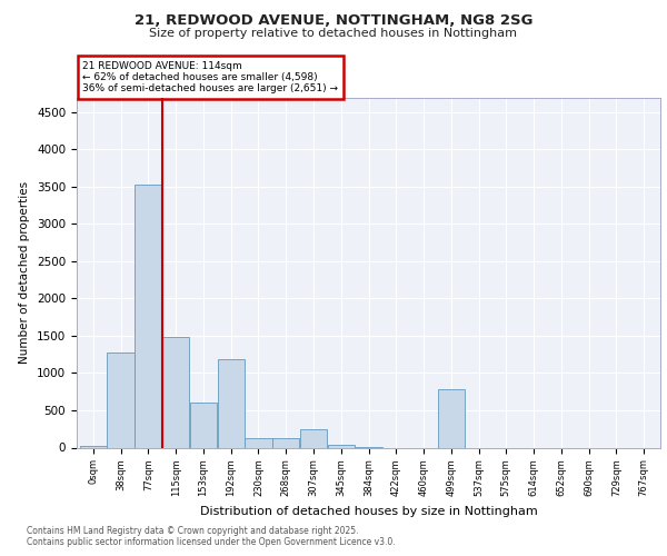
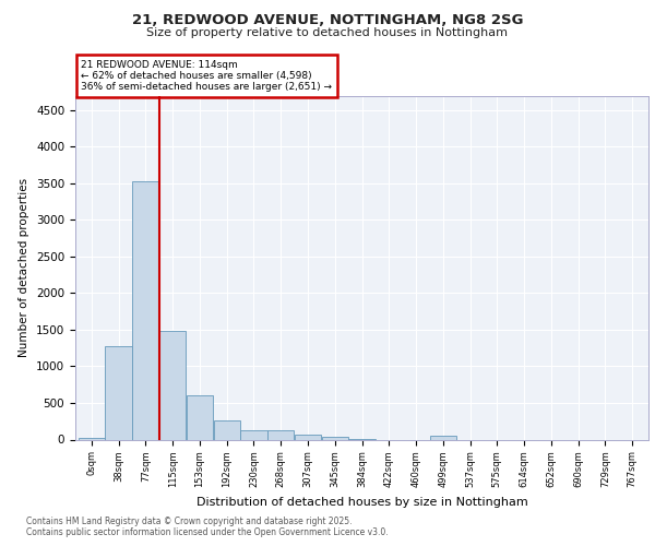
192sqm: 1180 -> 260
307sqm: 240 -> 60
499sqm: 780 -> 40
